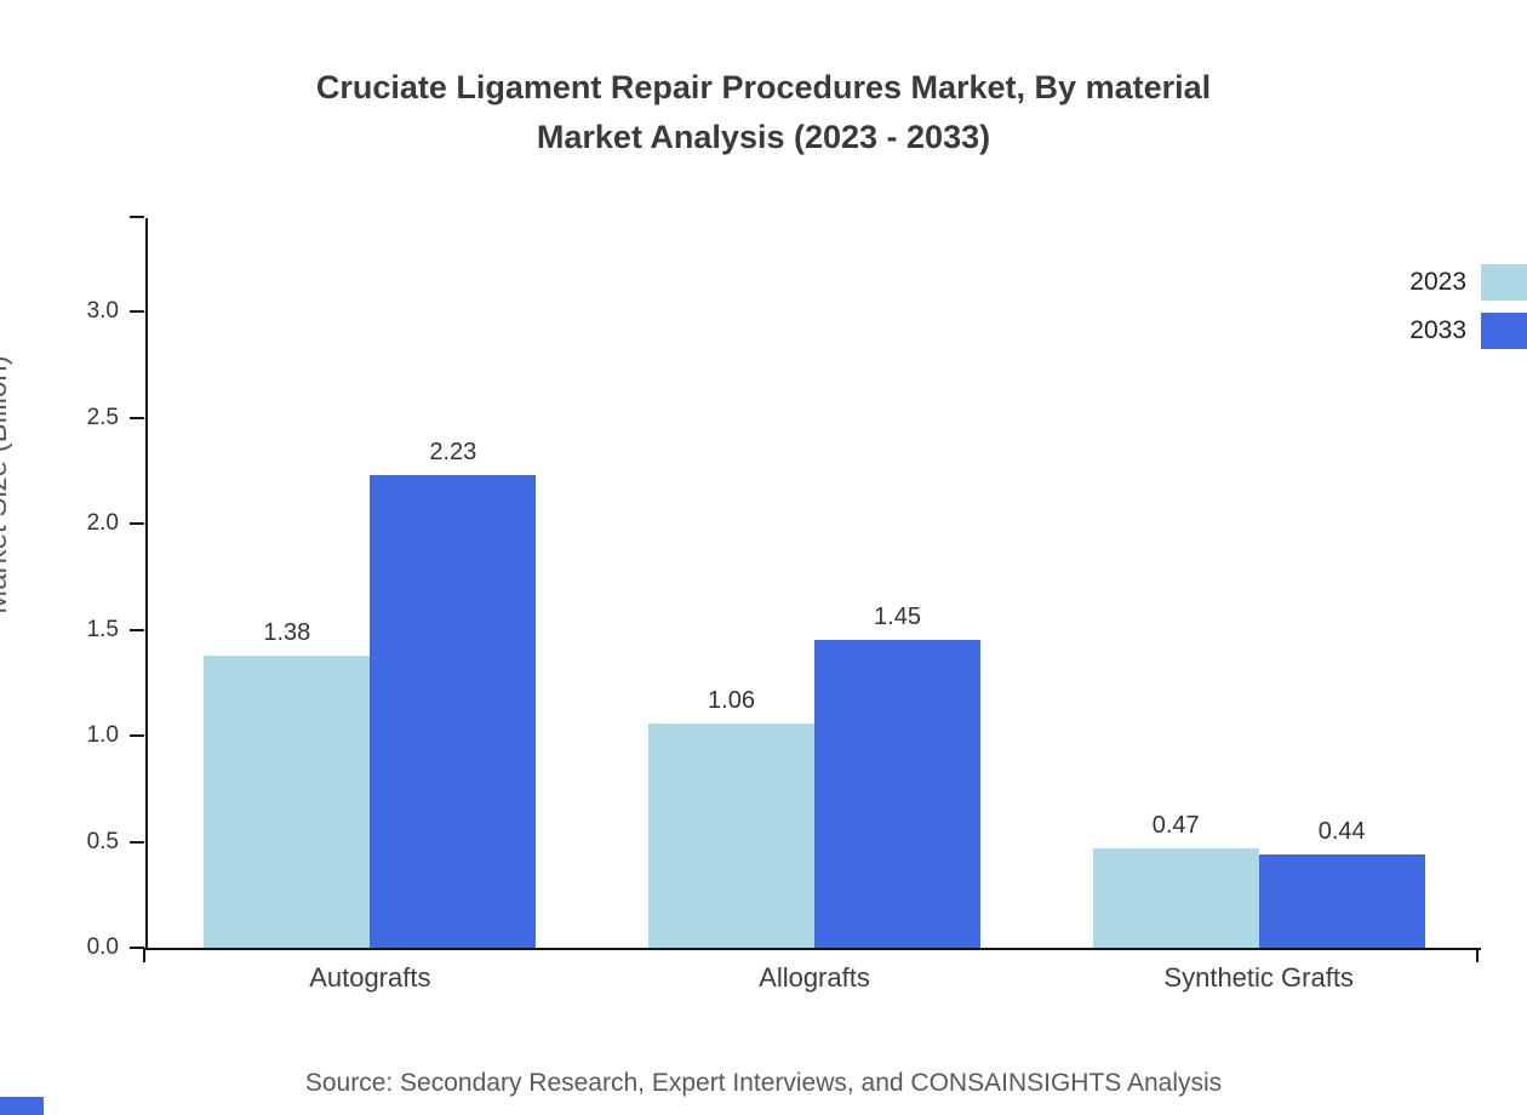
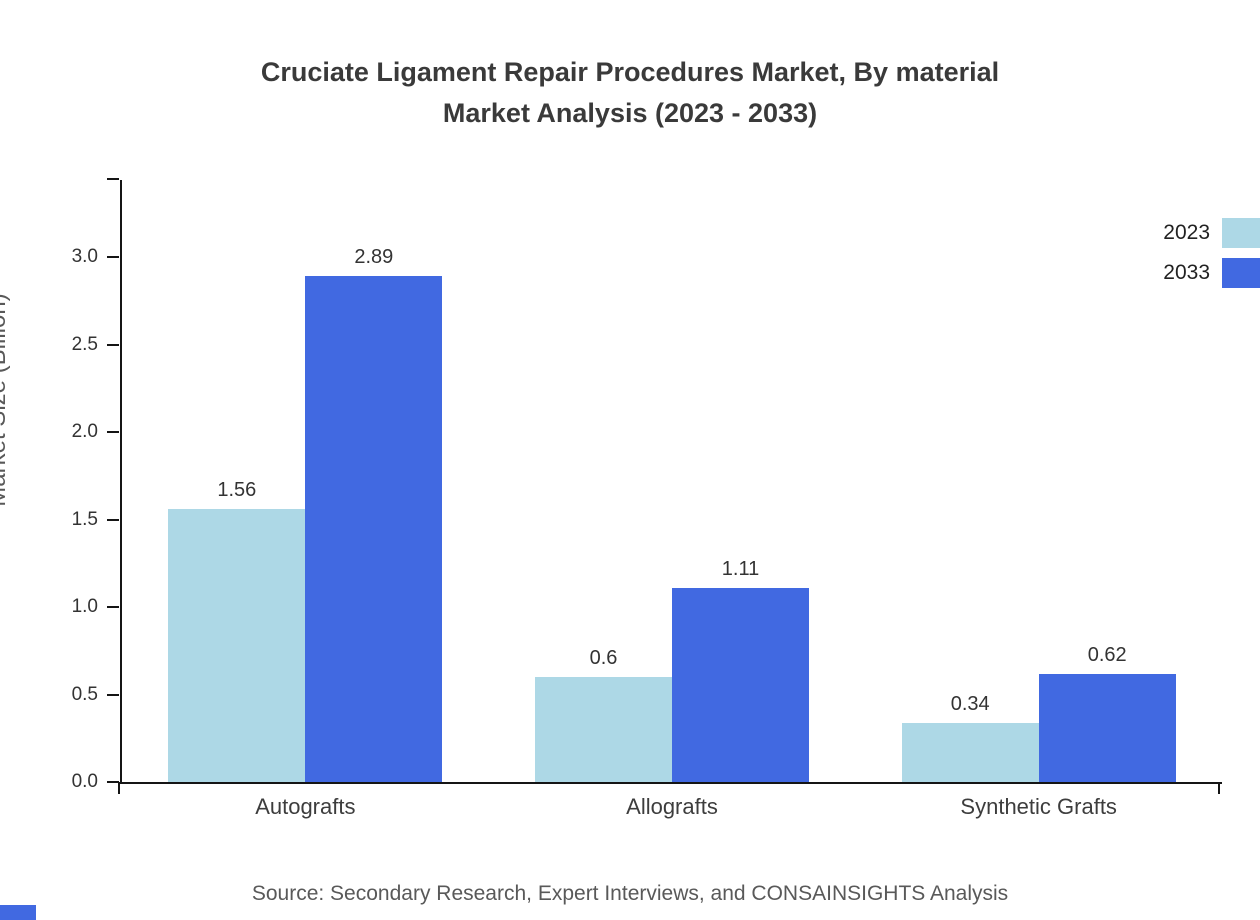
2023/Autografts: 1.38 -> 1.56
2033/Autografts: 2.23 -> 2.89
2023/Allografts: 1.06 -> 0.6
2033/Allografts: 1.45 -> 1.11
2023/Synthetic Grafts: 0.47 -> 0.34
2033/Synthetic Grafts: 0.44 -> 0.62
